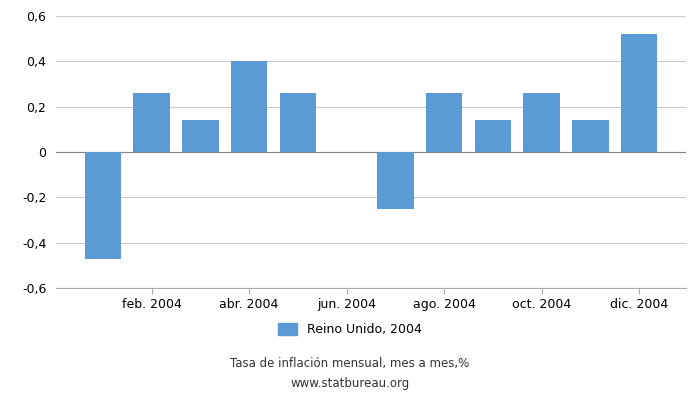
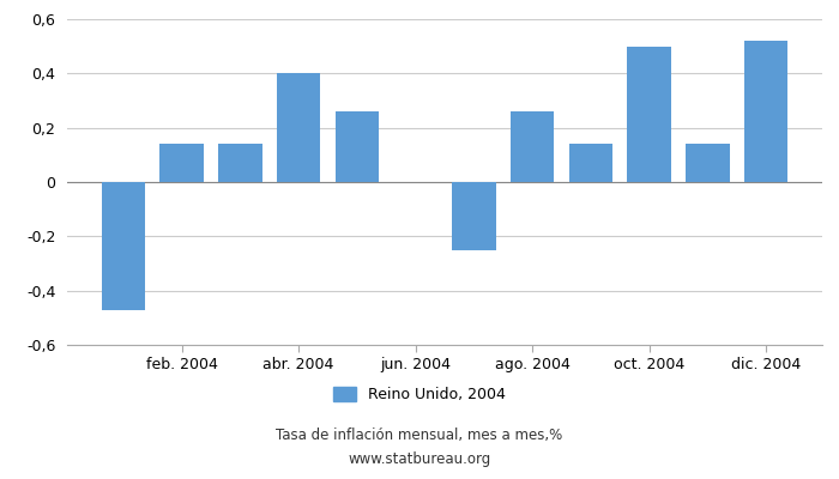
feb. 2004: 0,26 -> 0,14
oct. 2004: 0,26 -> 0,50
